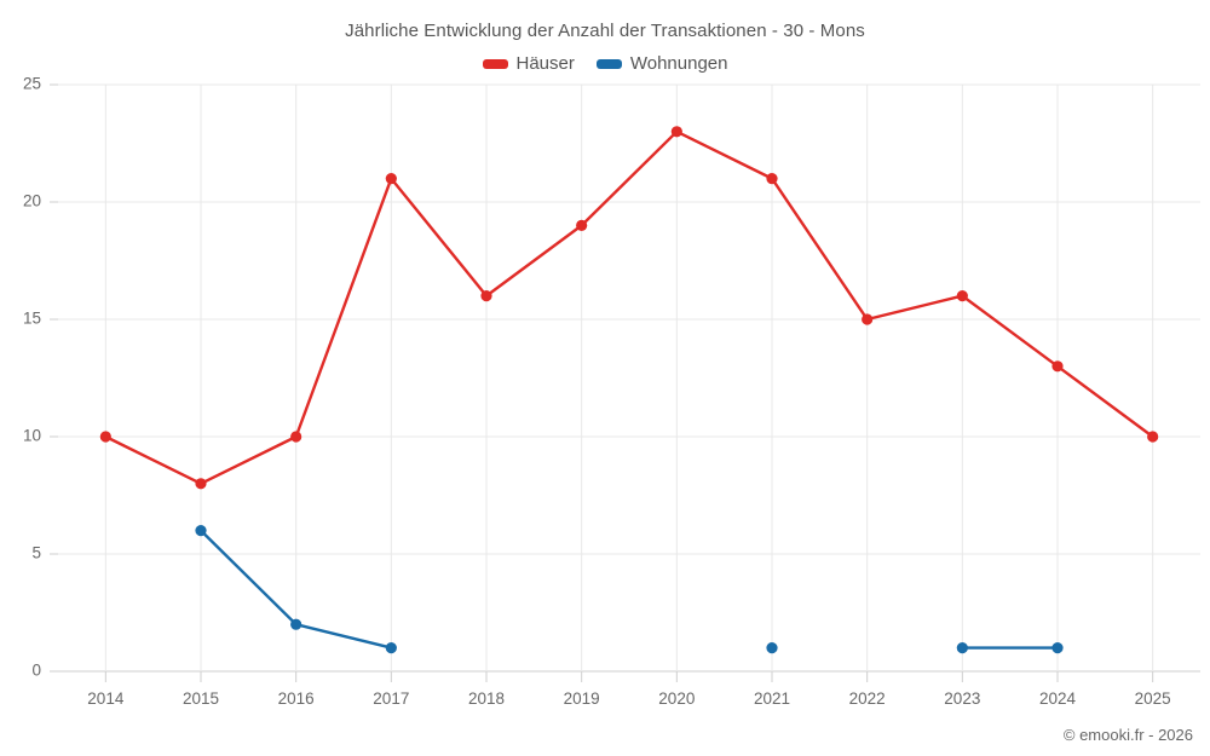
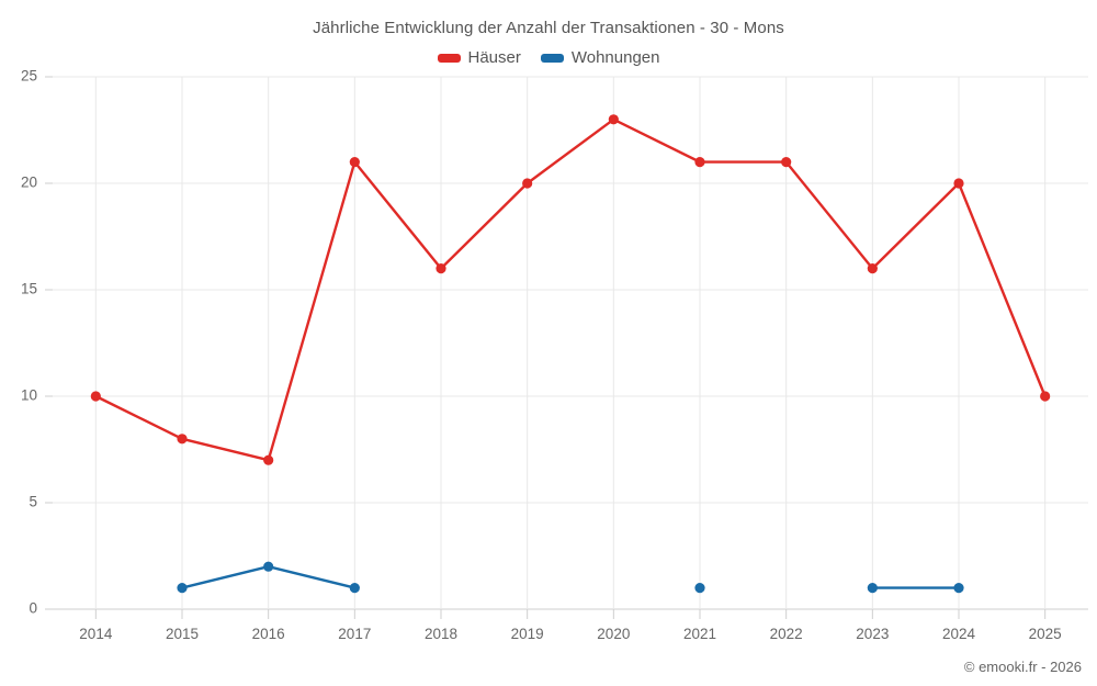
Wohnungen/2015: 6 -> 1
Häuser/2016: 10 -> 7
Häuser/2019: 19 -> 20
Häuser/2022: 15 -> 21
Häuser/2024: 13 -> 20
